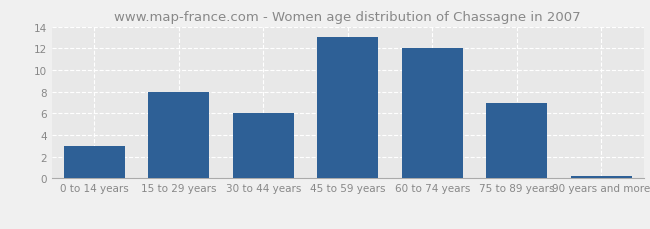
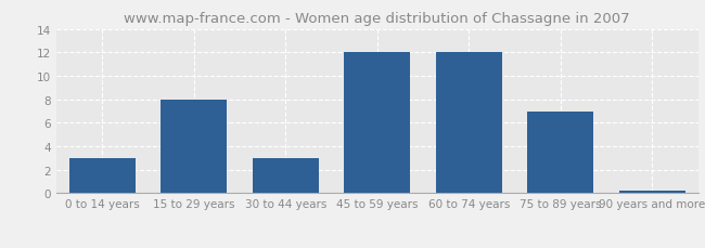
30 to 44 years: 6.0 -> 3.0
45 to 59 years: 13.0 -> 12.0
